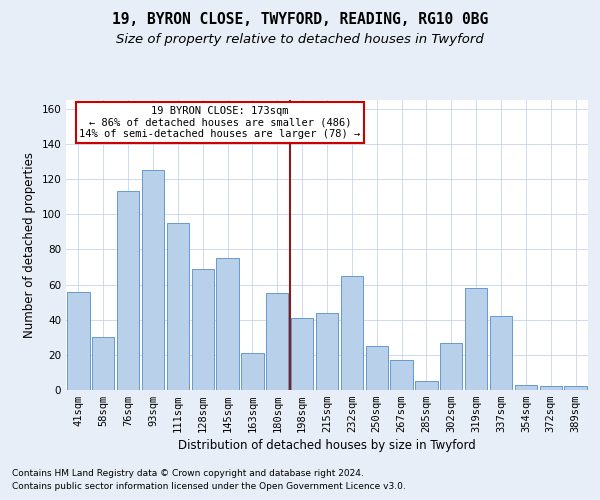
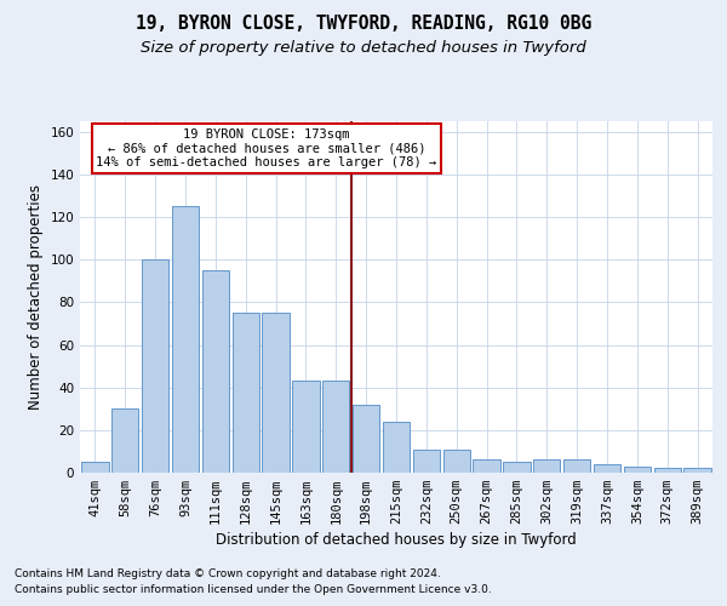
41sqm: 56 -> 5
76sqm: 113 -> 100
128sqm: 69 -> 75
163sqm: 21 -> 43
180sqm: 55 -> 43
198sqm: 41 -> 32
215sqm: 44 -> 24
232sqm: 65 -> 11
250sqm: 25 -> 11
267sqm: 17 -> 6
302sqm: 27 -> 6
319sqm: 58 -> 6
337sqm: 42 -> 4
